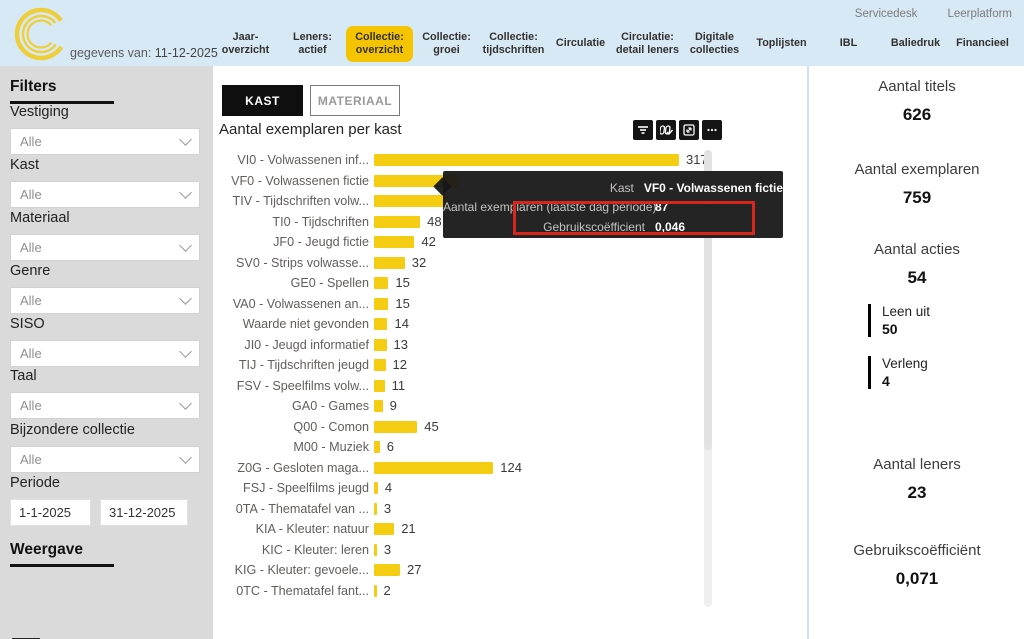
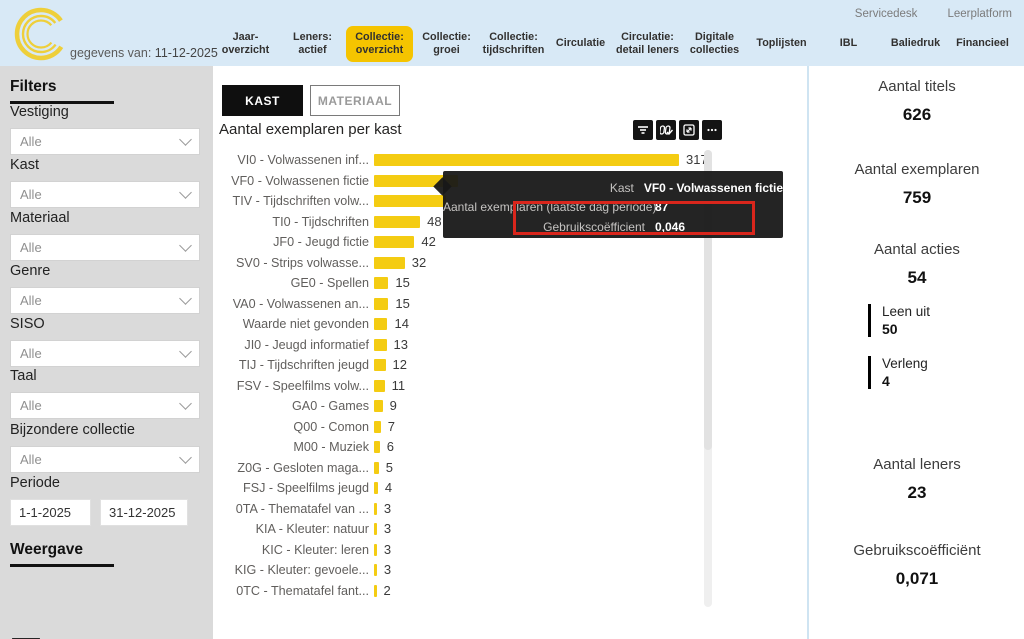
Q00 - Comon: 45 -> 7
Z0G - Gesloten maga...: 124 -> 5
KIA - Kleuter: natuur: 21 -> 3
KIG - Kleuter: gevoele...: 27 -> 3
